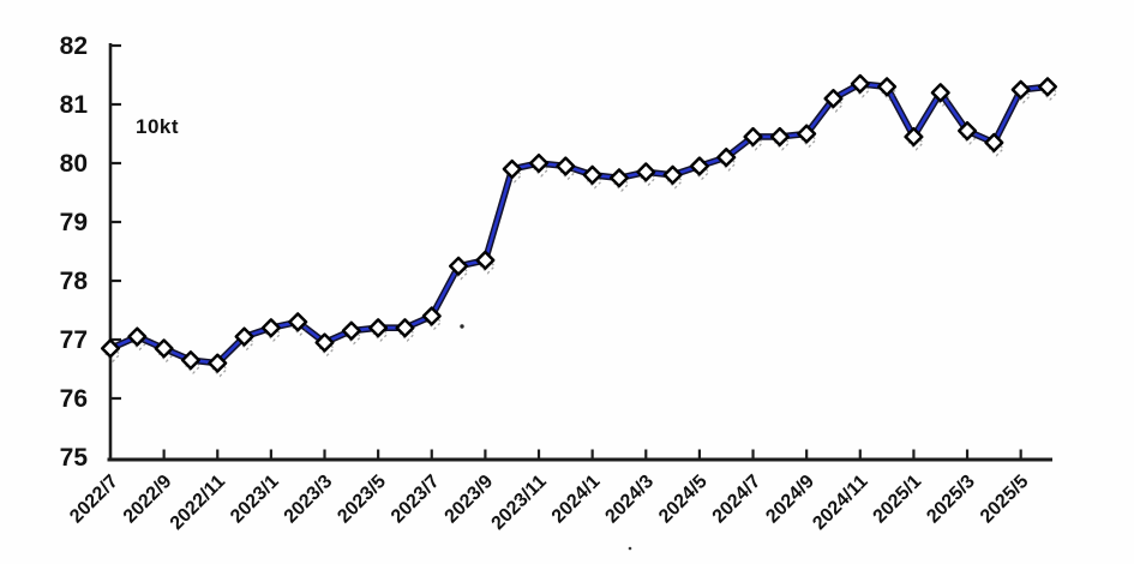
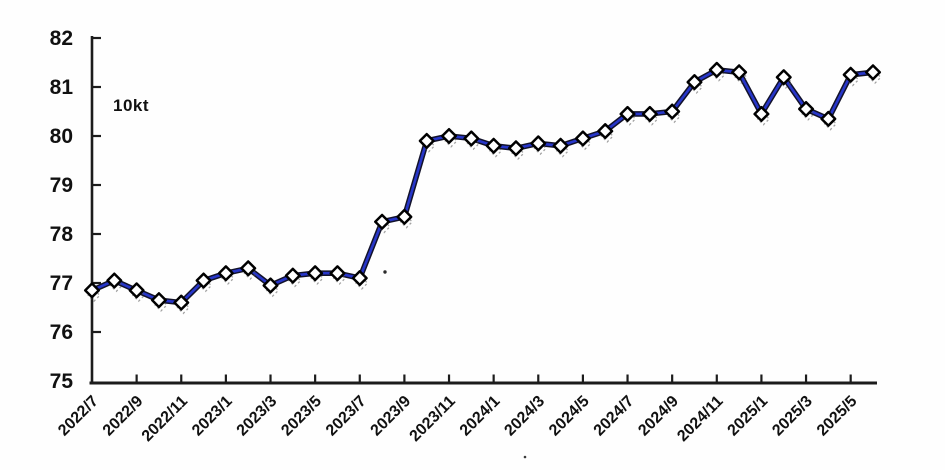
2023/7: 77.4 -> 77.1
